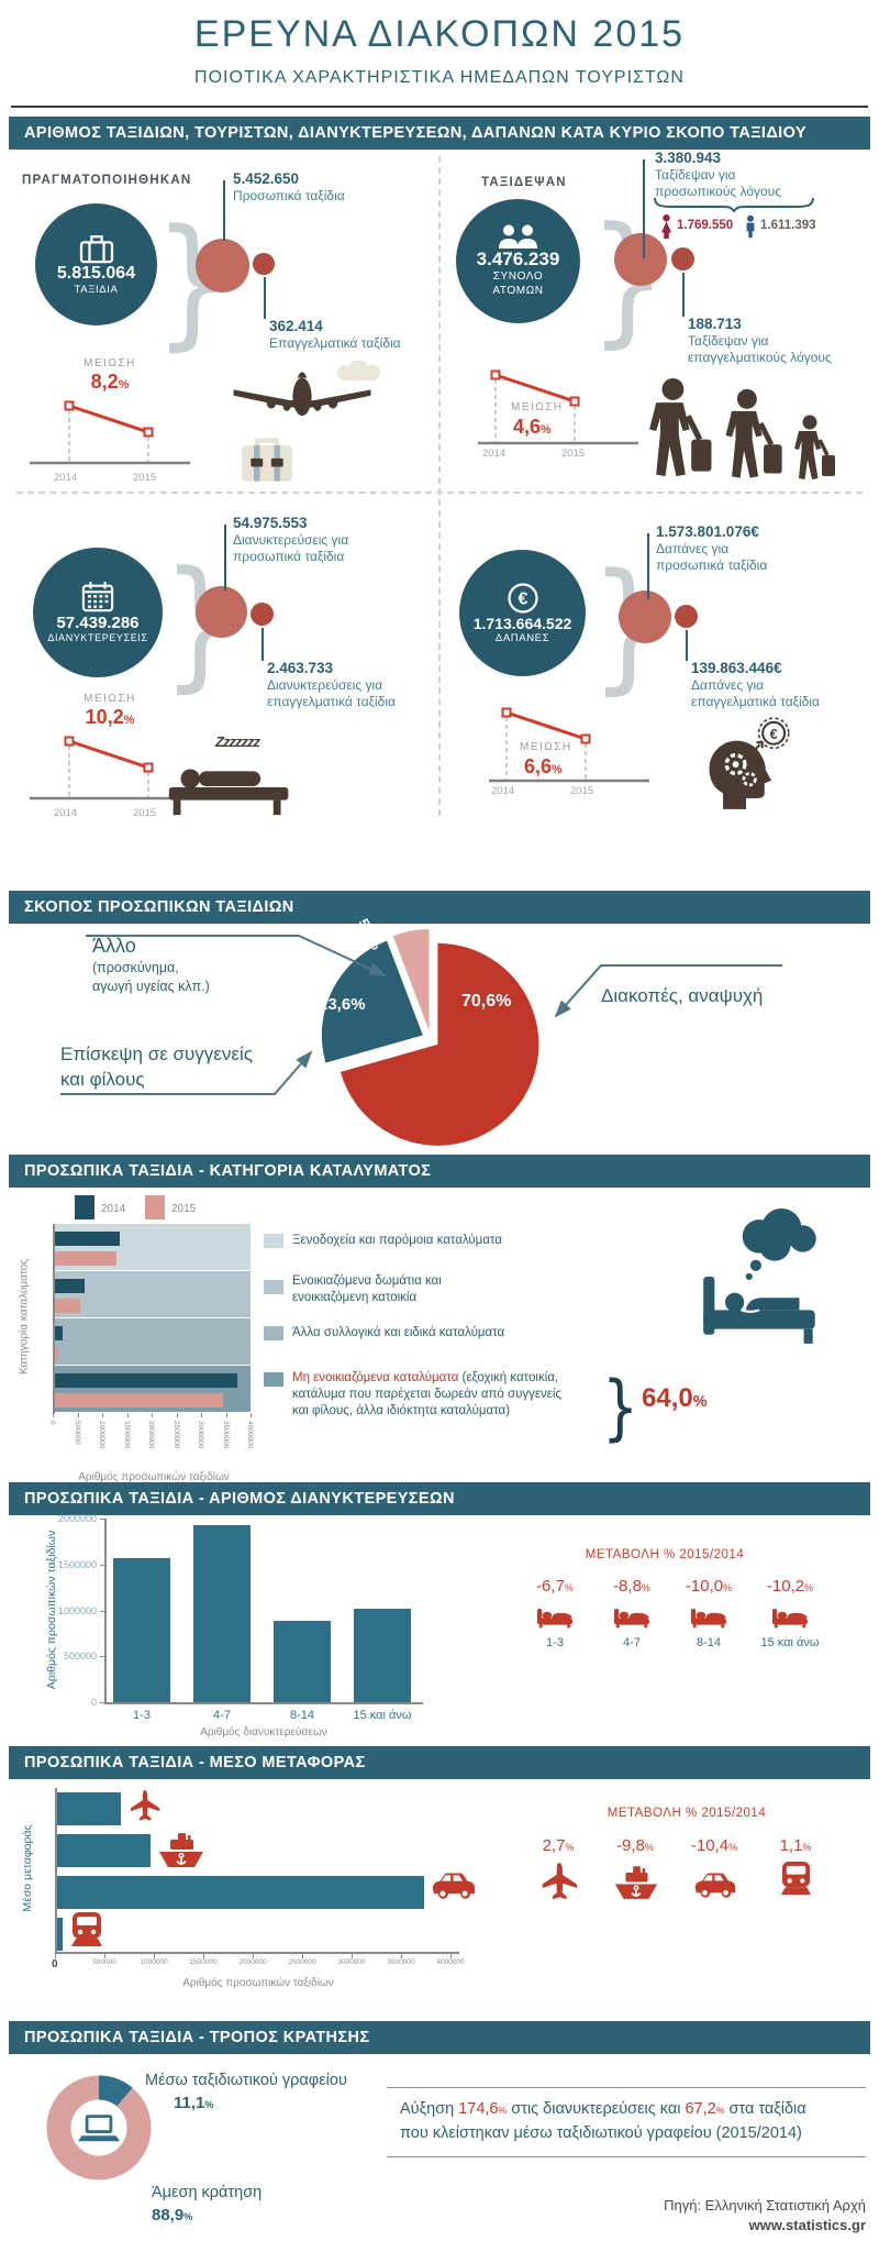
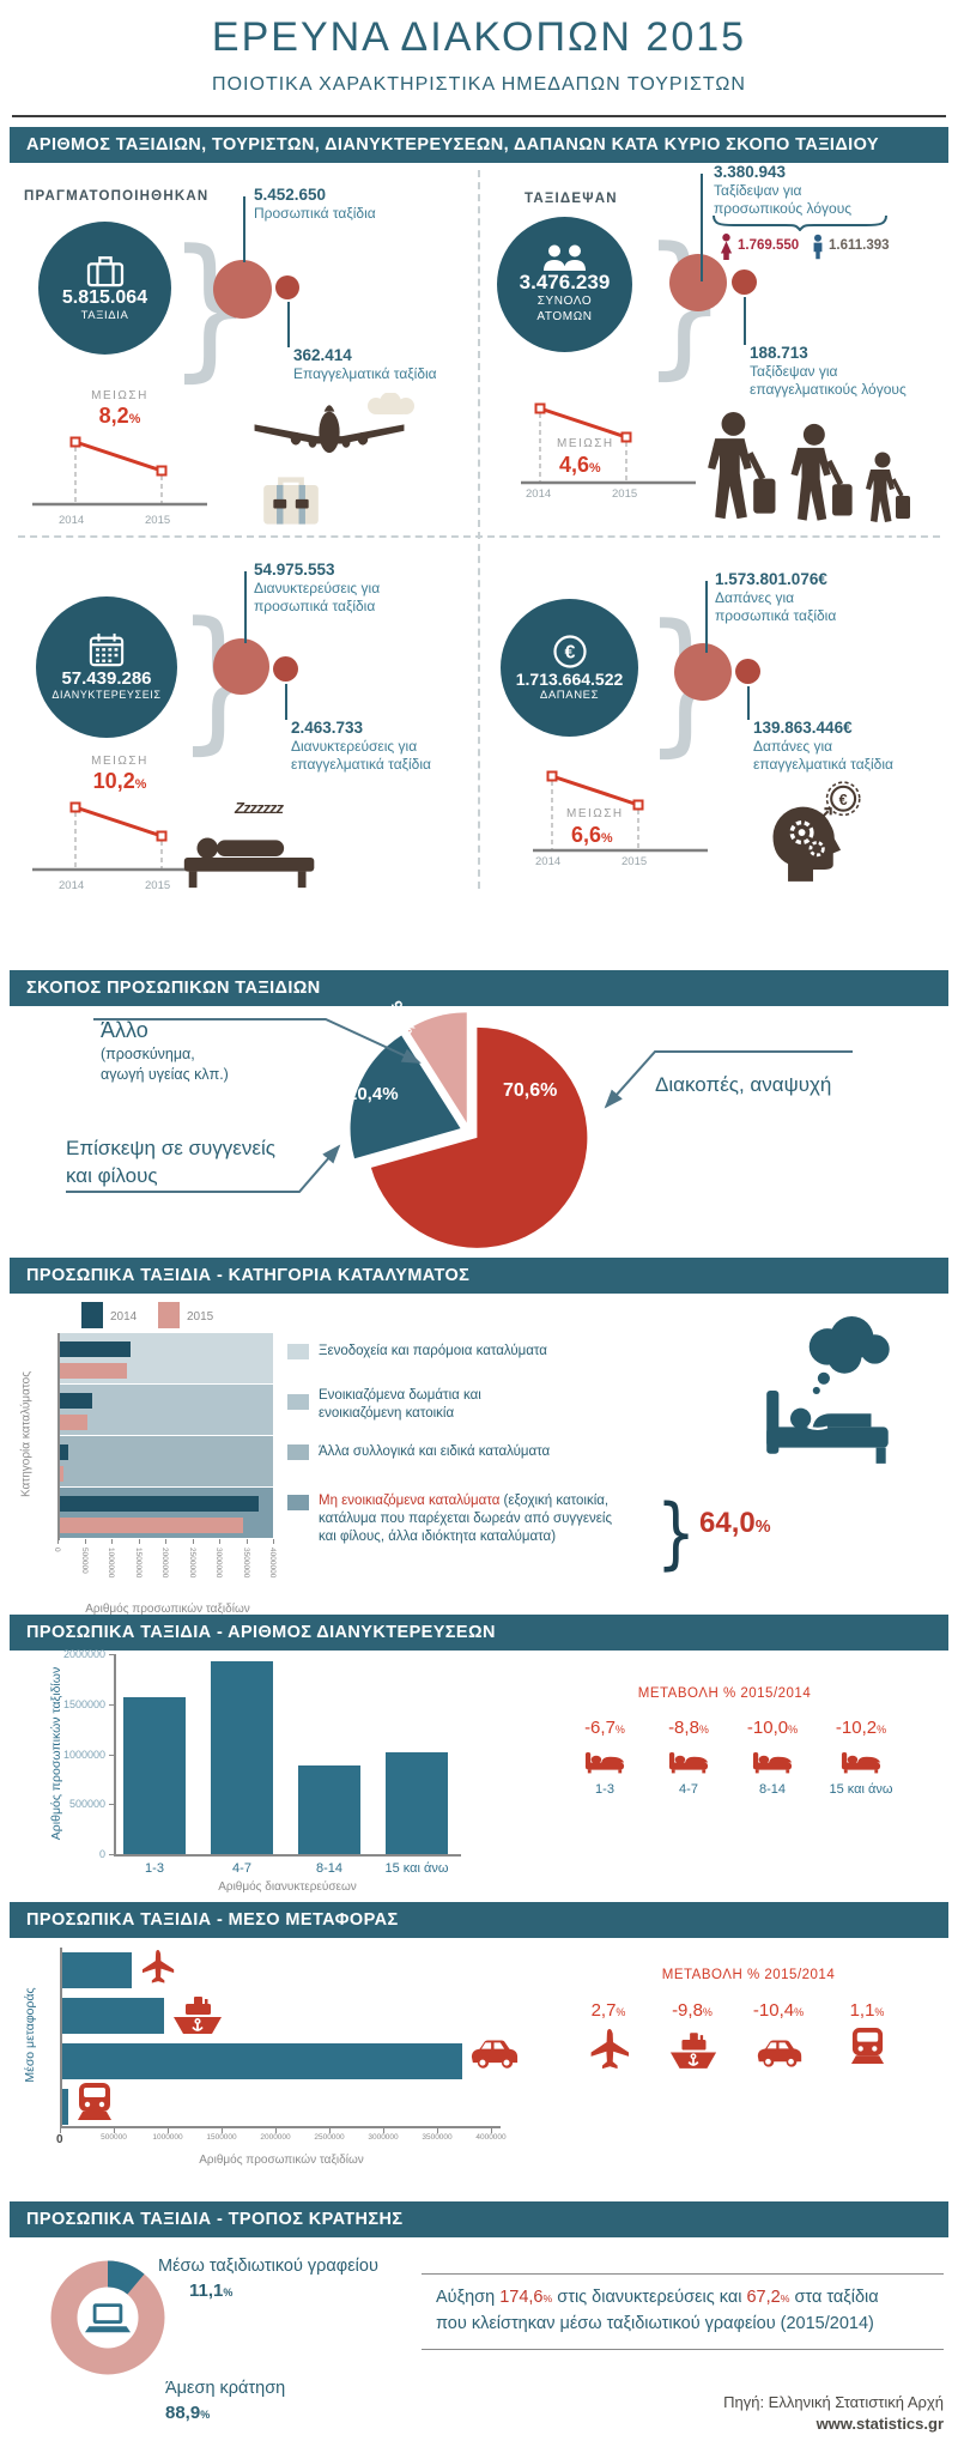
ΣΚΟΠΟΣ ΠΡΟΣΩΠΙΚΩΝ ΤΑΞΙΔΙΩΝ/Επίσκεψη σε συγγενείς και φίλους: 23,6% -> 20,4%
ΣΚΟΠΟΣ ΠΡΟΣΩΠΙΚΩΝ ΤΑΞΙΔΙΩΝ/Άλλο (προσκύνημα, αγωγή υγείας κλπ.): 5,8% -> 9,0%
